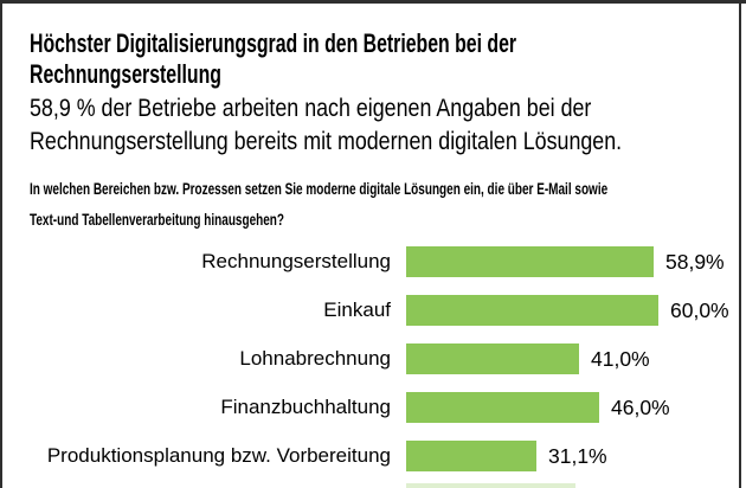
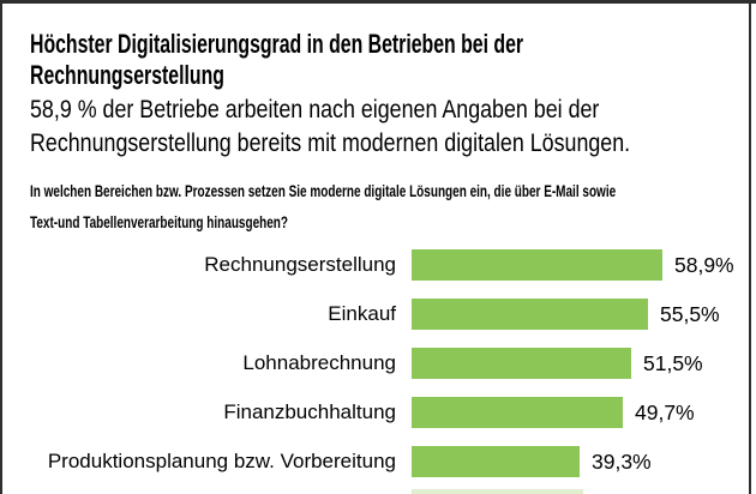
Einkauf: 60,0% -> 55,5%
Lohnabrechnung: 41,0% -> 51,5%
Finanzbuchhaltung: 46,0% -> 49,7%
Produktionsplanung bzw. Vorbereitung: 31,1% -> 39,3%
